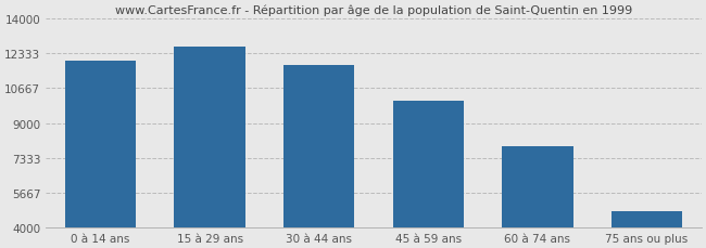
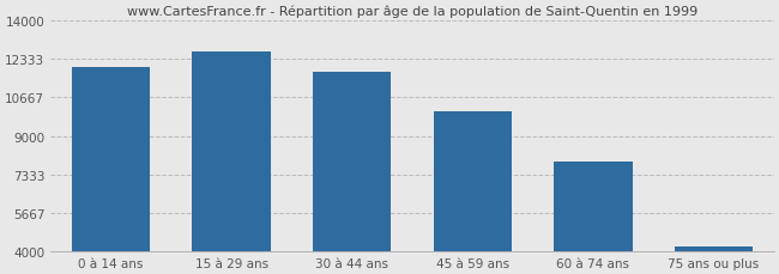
75 ans ou plus: 4800 -> 4200
